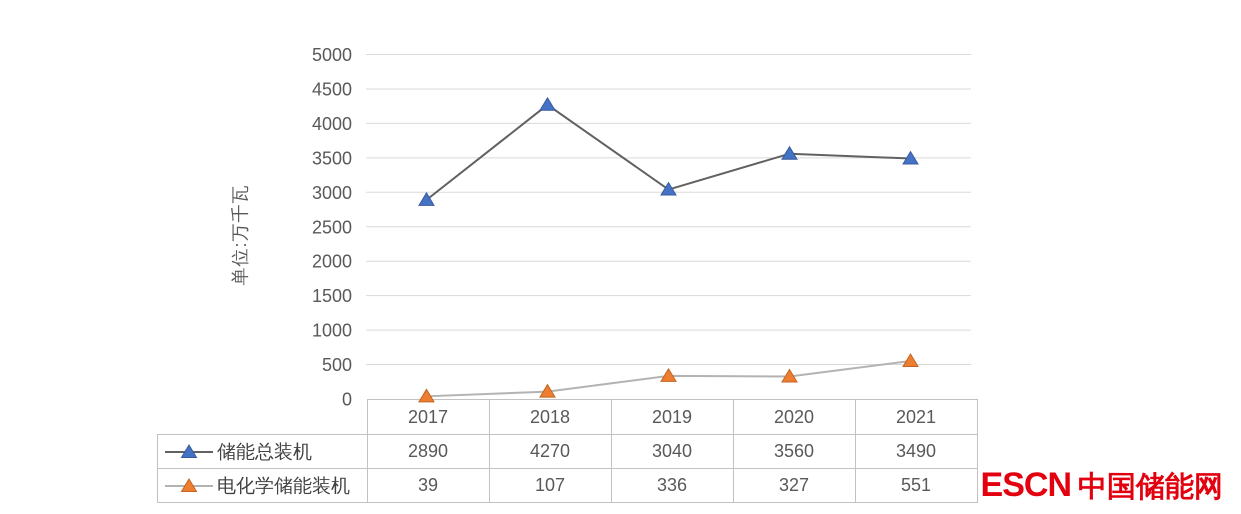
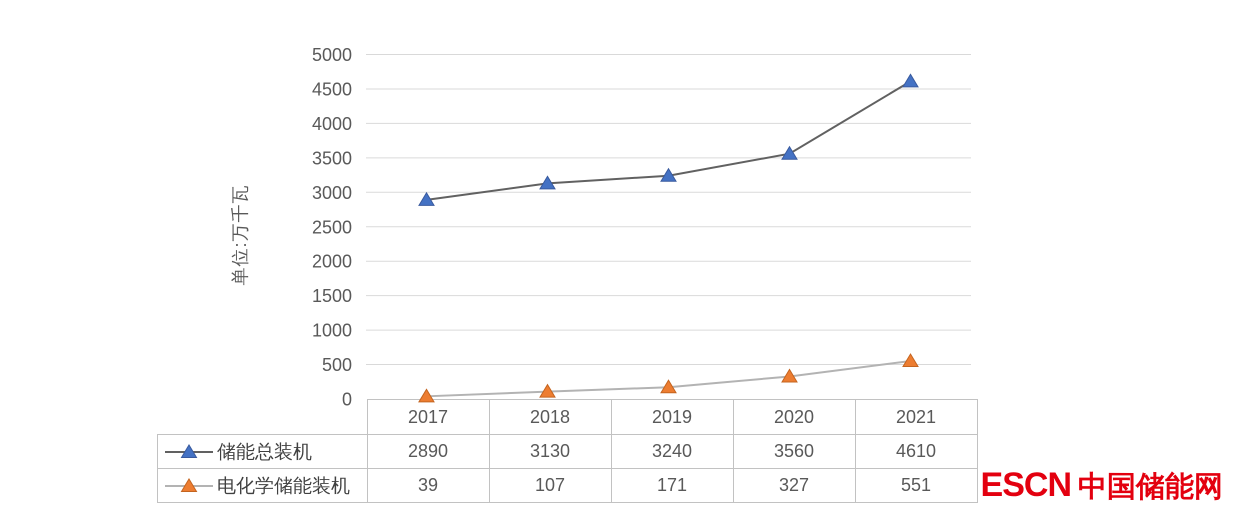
储能总装机/2018: 4270 -> 3130
储能总装机/2019: 3040 -> 3240
电化学储能装机/2019: 336 -> 171
储能总装机/2021: 3490 -> 4610
